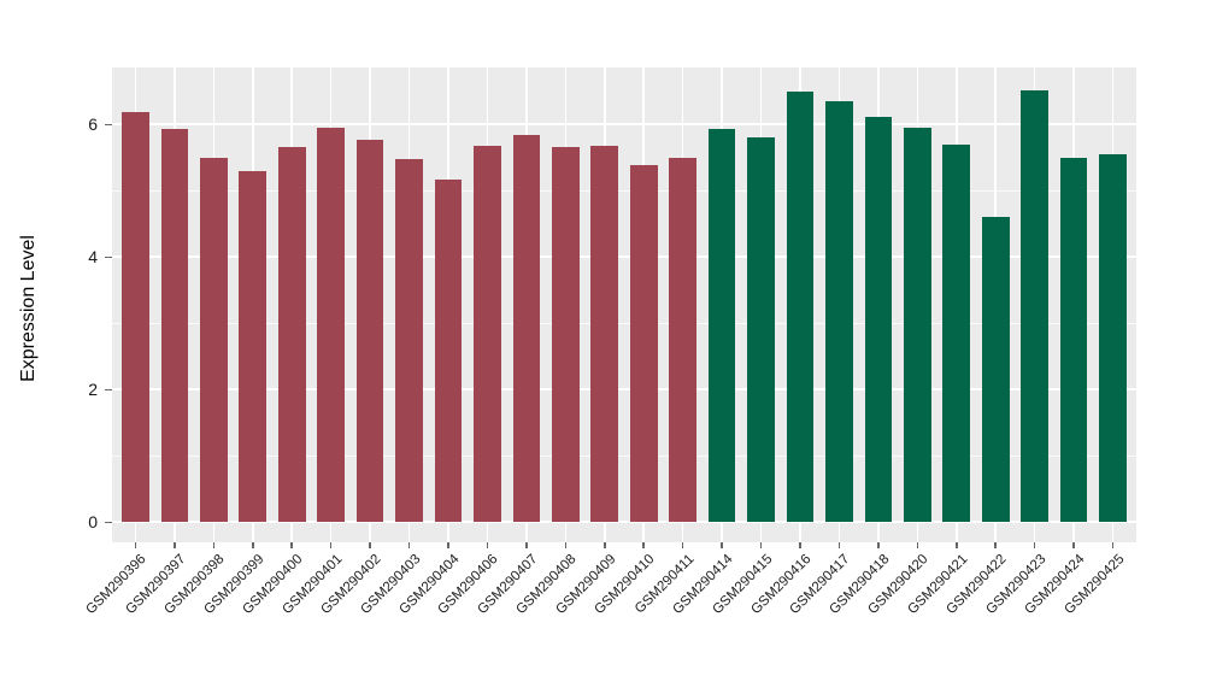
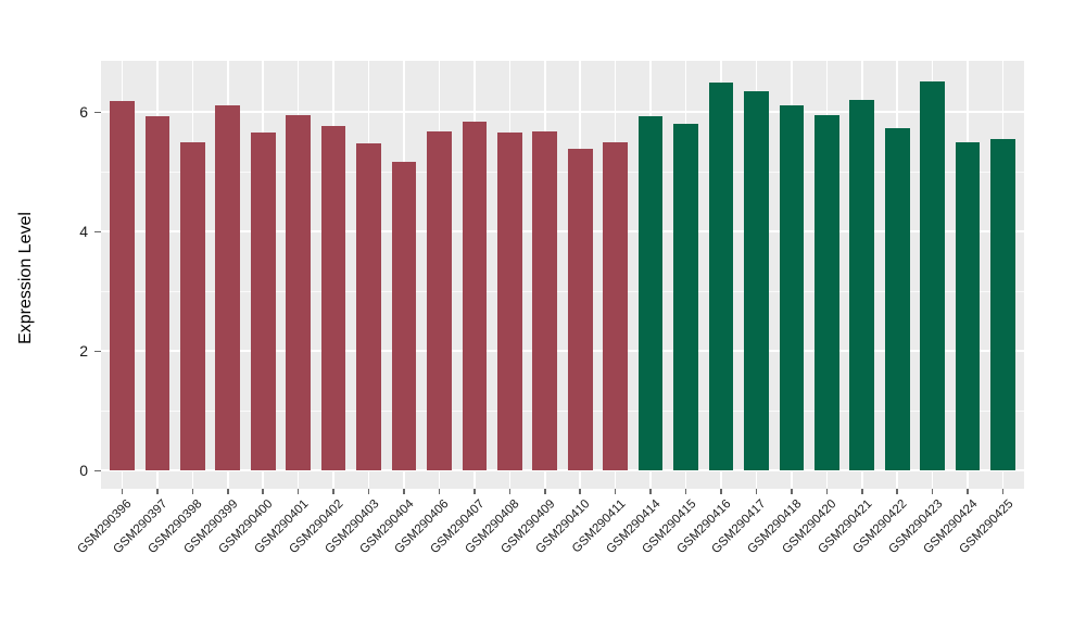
GSM290399: 5.3 -> 6.1
GSM290421: 5.7 -> 6.2
GSM290422: 4.6 -> 5.7
